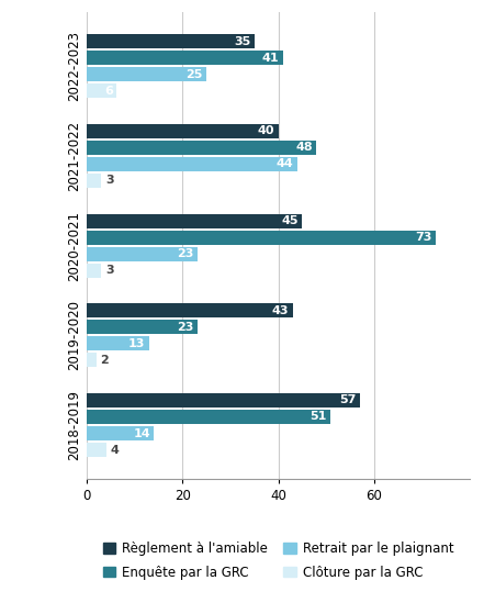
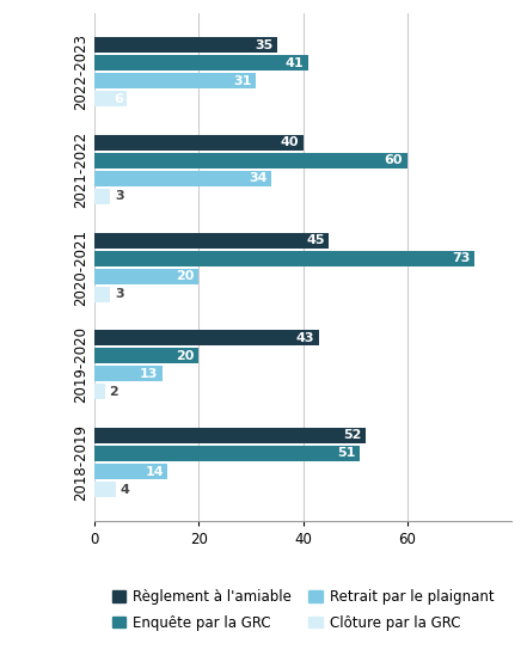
Retrait par le plaignant/2022-2023: 25 -> 31
Enquête par la GRC/2021-2022: 48 -> 60
Retrait par le plaignant/2021-2022: 44 -> 34
Retrait par le plaignant/2020-2021: 23 -> 20
Enquête par la GRC/2019-2020: 23 -> 20
Règlement à l'amiable/2018-2019: 57 -> 52
